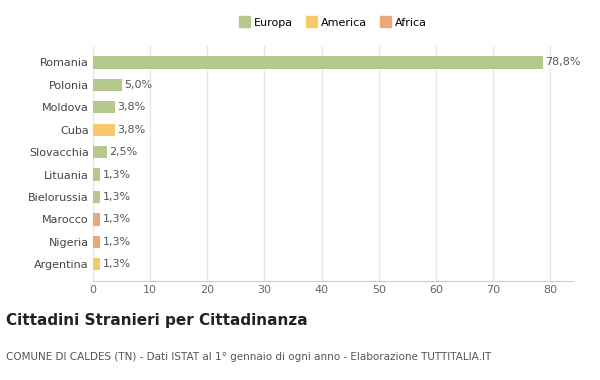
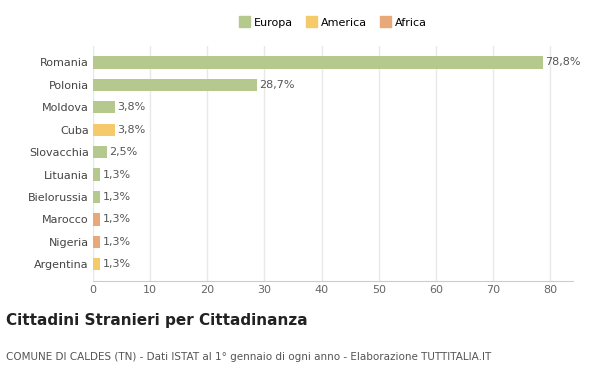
Polonia: 5,0% -> 28,7%
